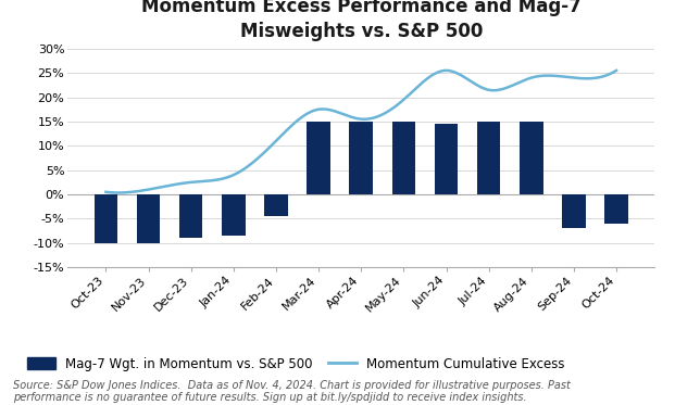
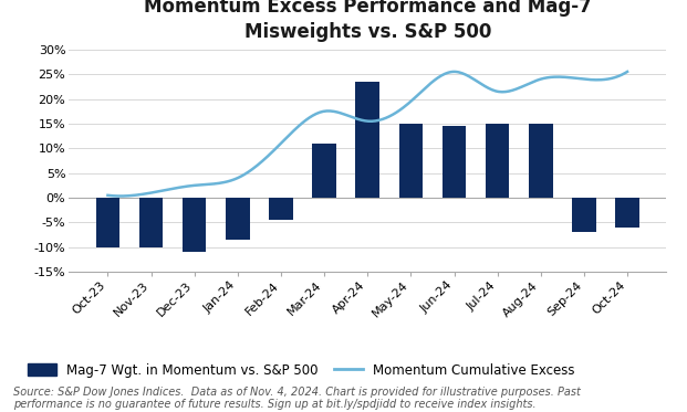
Mag-7 Wgt. in Momentum vs. S&P 500/Dec-23: -9.0% -> -11.0%
Mag-7 Wgt. in Momentum vs. S&P 500/Mar-24: 15.0% -> 11.0%
Mag-7 Wgt. in Momentum vs. S&P 500/Apr-24: 15.0% -> 23.5%
